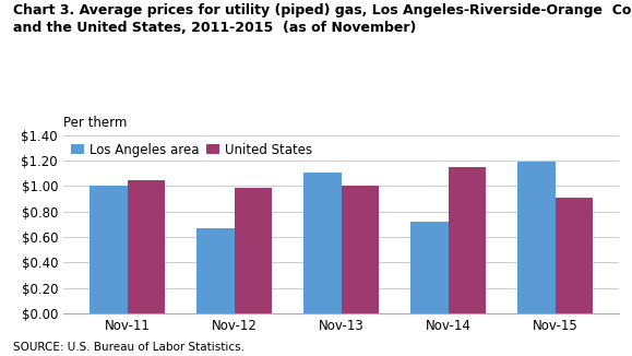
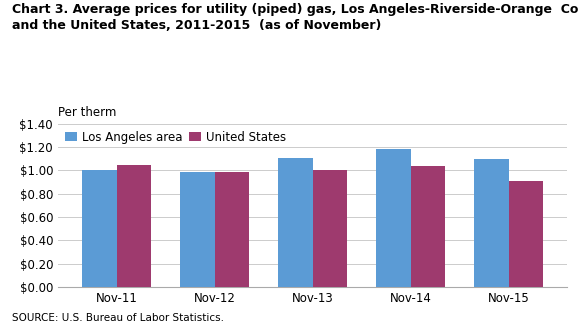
Los Angeles area/Nov-12: $0.67 -> $0.99
Los Angeles area/Nov-14: $0.72 -> $1.18
United States/Nov-14: $1.15 -> $1.04
Los Angeles area/Nov-15: $1.19 -> $1.10
